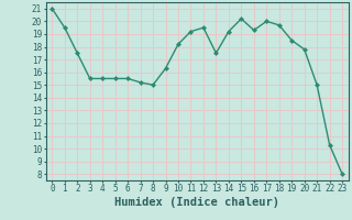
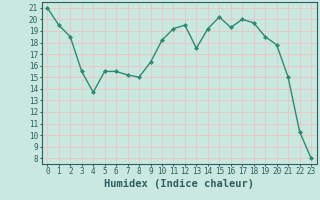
2: 17.5 -> 18.5
4: 15.5 -> 13.7
